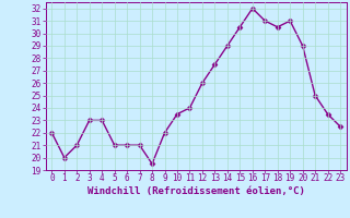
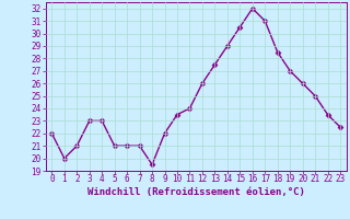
18: 30.5 -> 28.5
19: 31.0 -> 27.0
20: 29.0 -> 26.0
